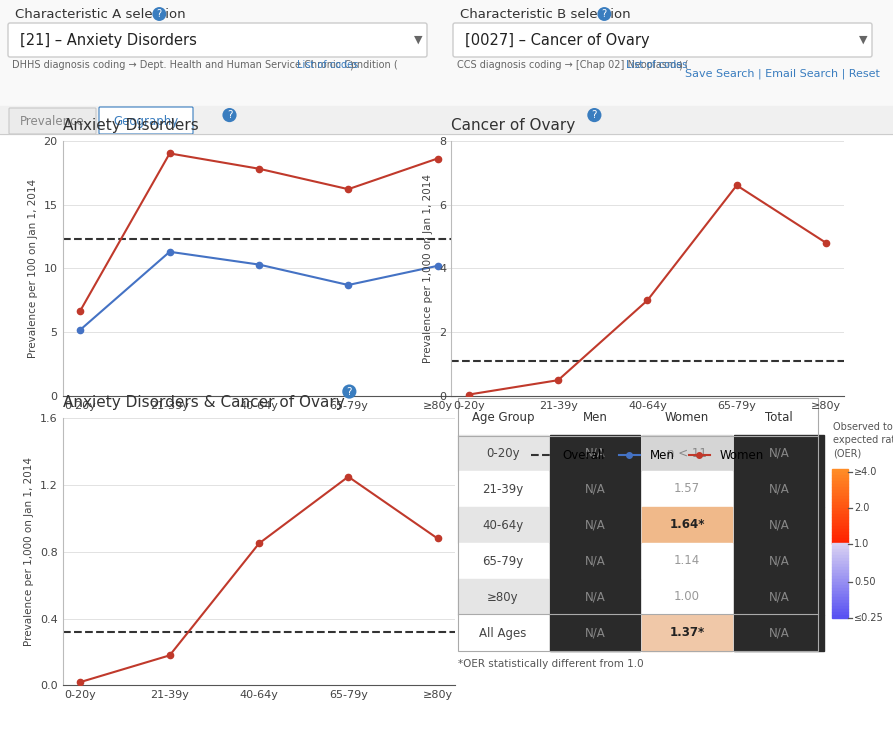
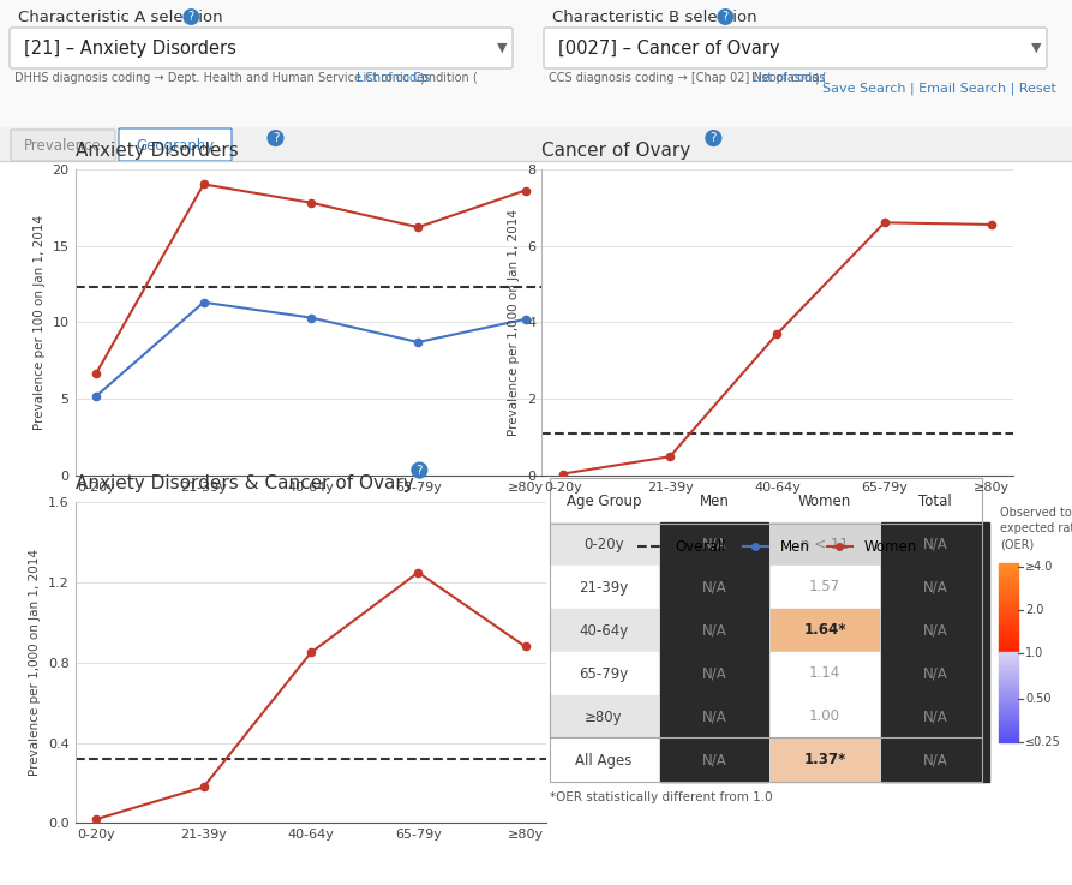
Cancer of Ovary/40-64y: 3.00 -> 3.70
Cancer of Ovary/≥80y: 4.80 -> 6.55
